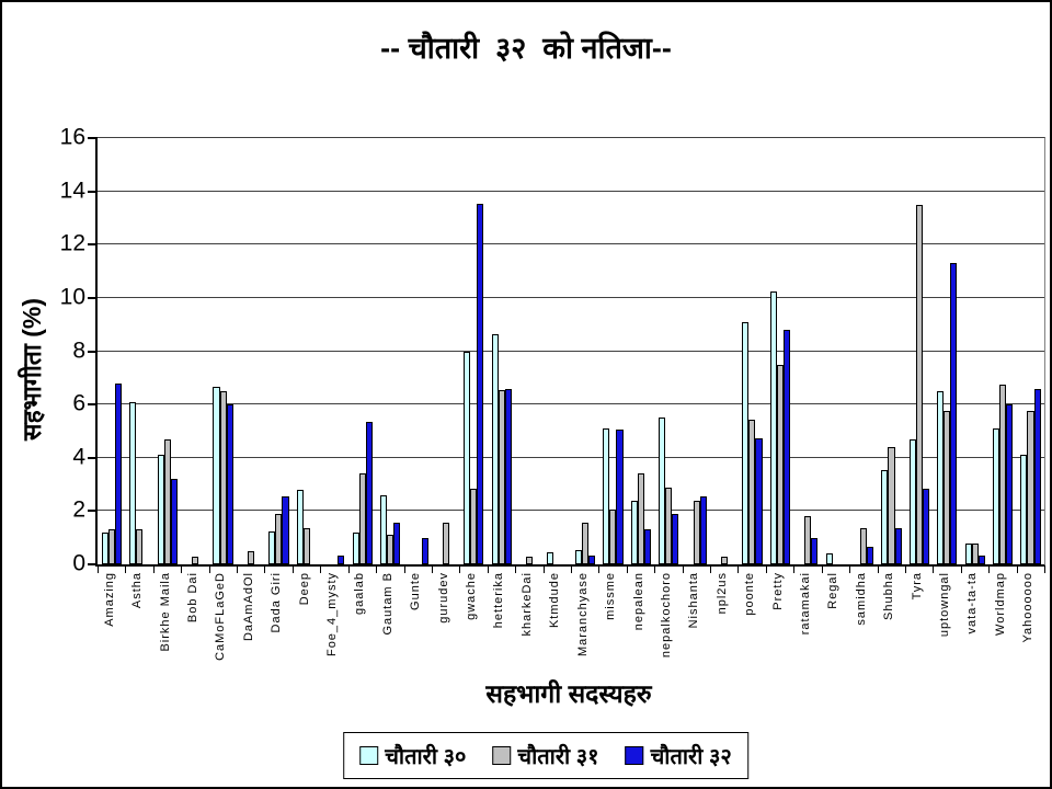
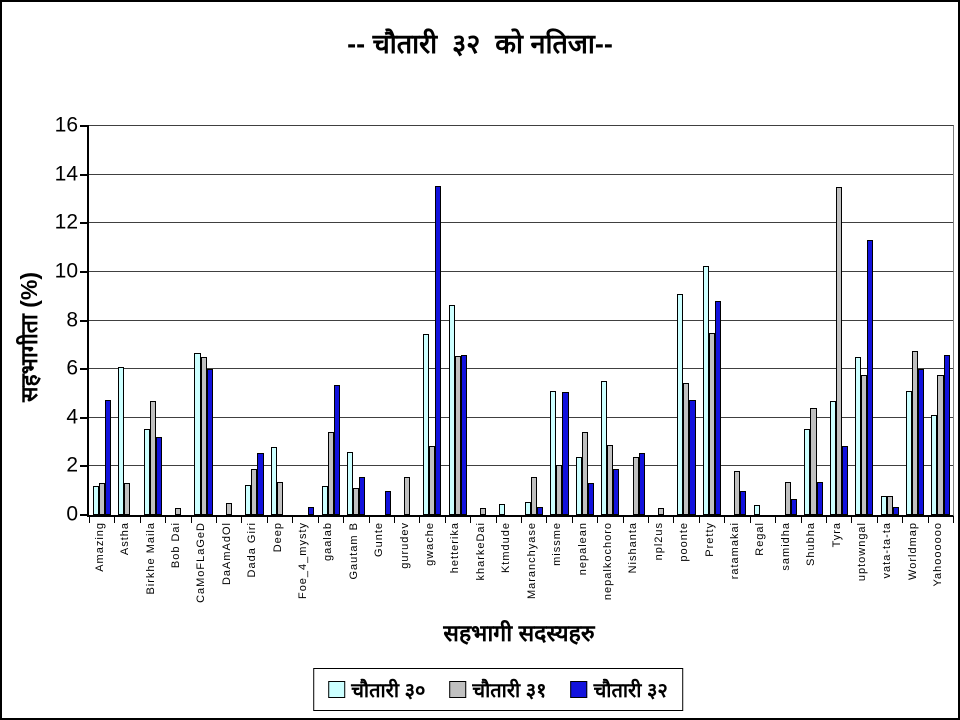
चौतारी ३२/Amazing: 6.8 -> 4.8
चौतारी ३०/Birkhe Maila: 4.1 -> 3.5
चौतारी ३०/gwache: 8.0 -> 7.5
